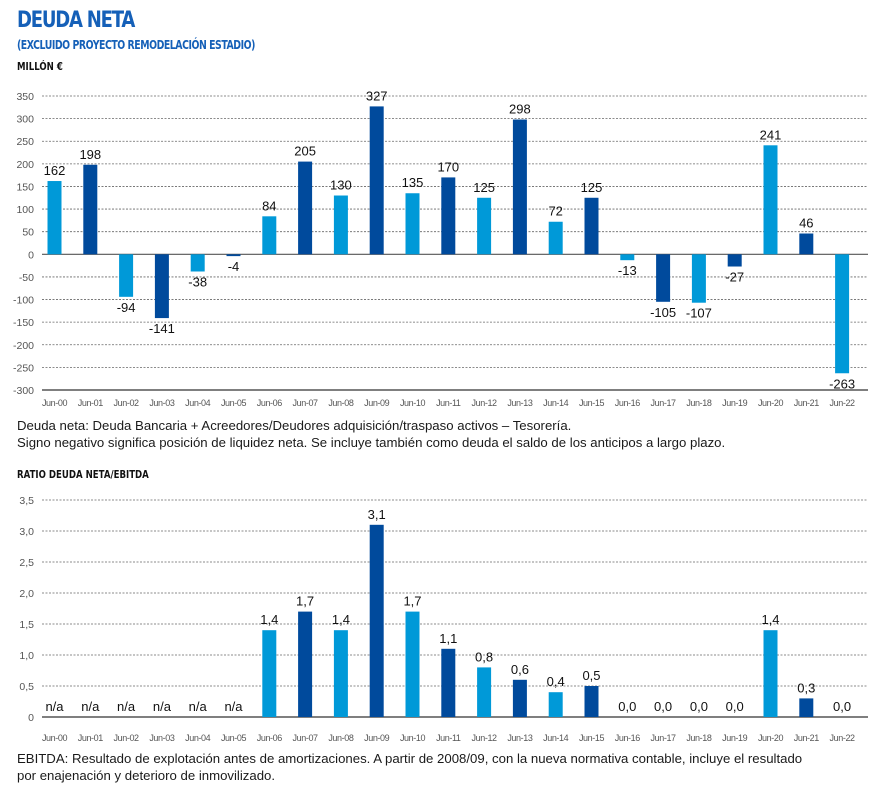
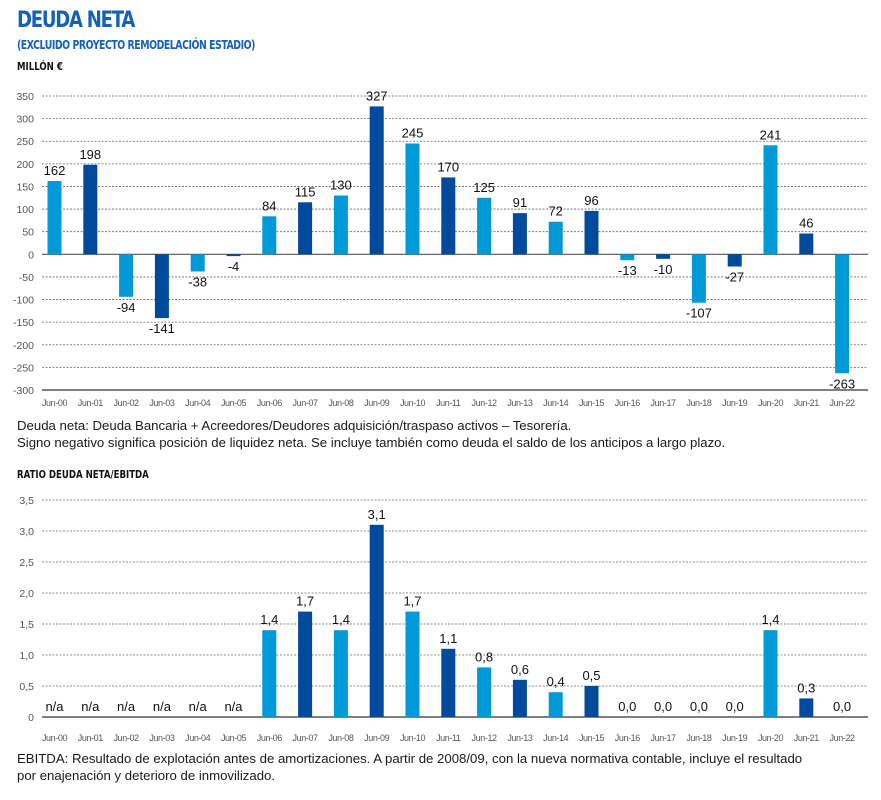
DEUDA NETA/Jun-07: 205 -> 115
DEUDA NETA/Jun-10: 135 -> 245
DEUDA NETA/Jun-13: 298 -> 91
DEUDA NETA/Jun-15: 125 -> 96
DEUDA NETA/Jun-17: -105 -> -10
